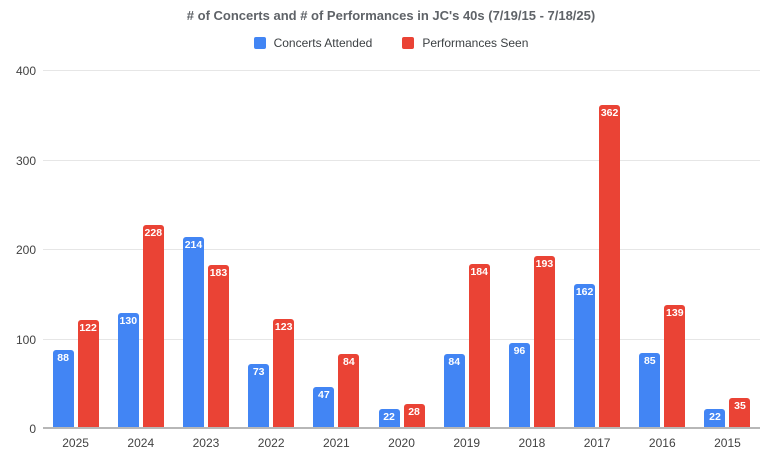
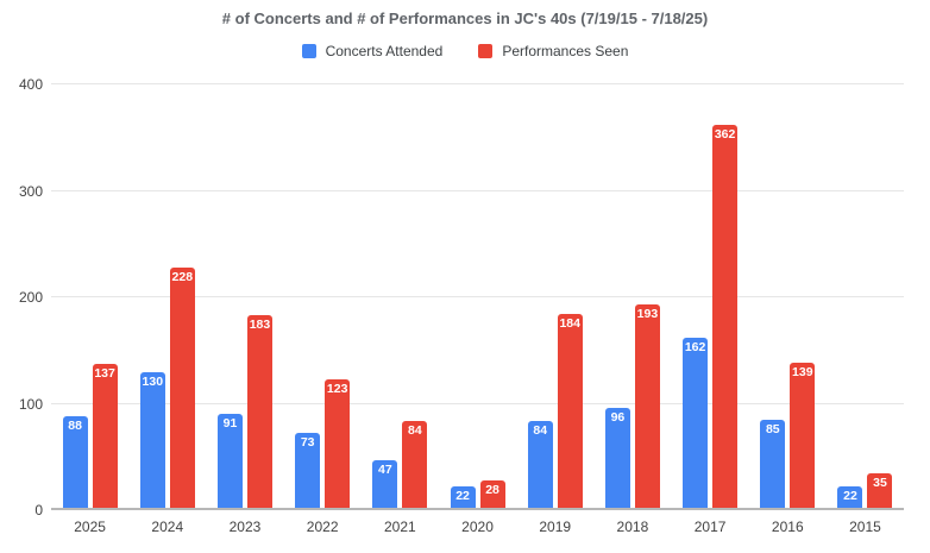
Performances Seen/2025: 122 -> 137
Concerts Attended/2023: 214 -> 91
